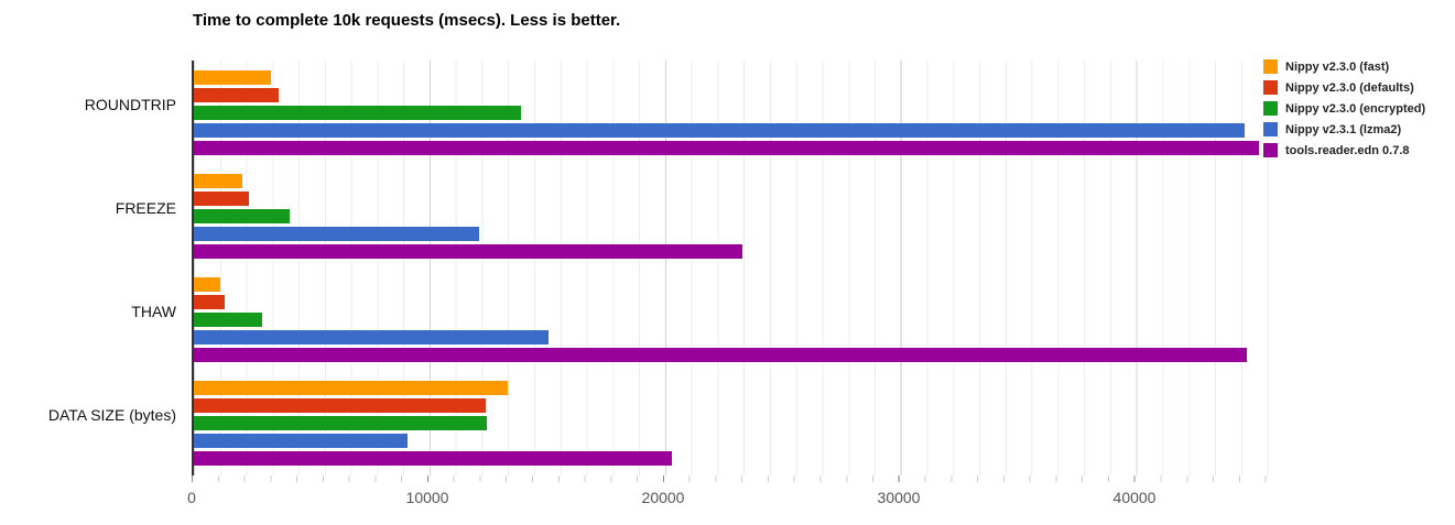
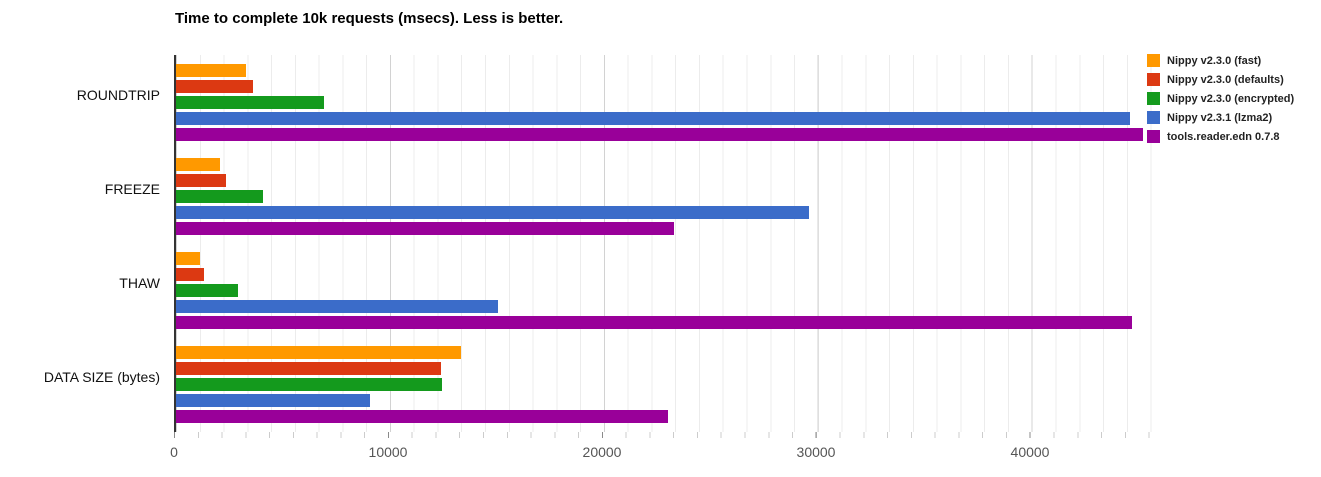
Nippy v2.3.0 (encrypted)/ROUNDTRIP: 13900 -> 6900
Nippy v2.3.1 (lzma2)/FREEZE: 12100 -> 29600
tools.reader.edn 0.7.8/DATA SIZE (bytes): 20300 -> 23000
